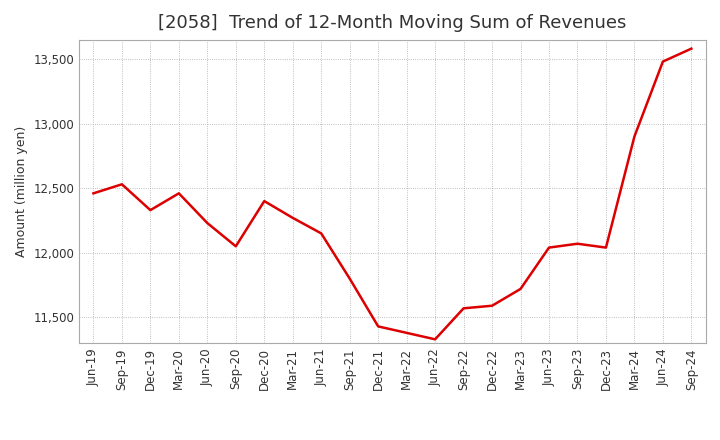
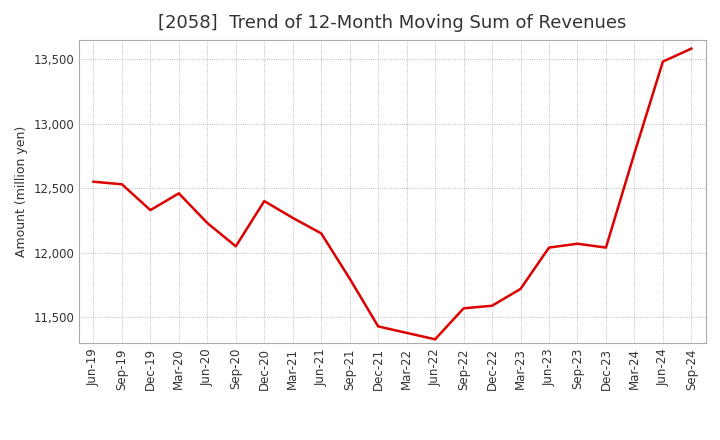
Jun-19: 12,460 -> 12,550
Mar-24: 12,900 -> 12,770
